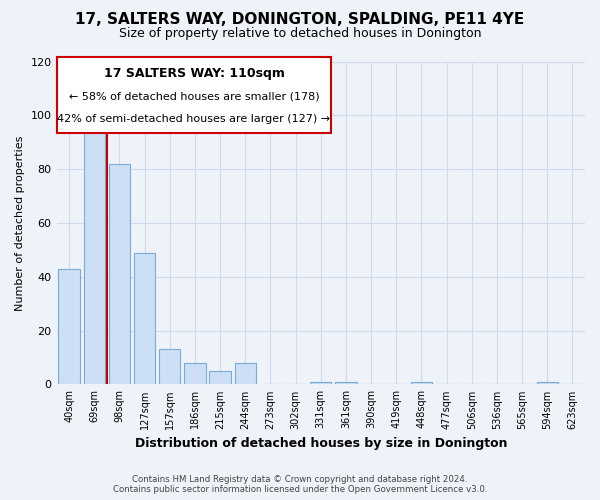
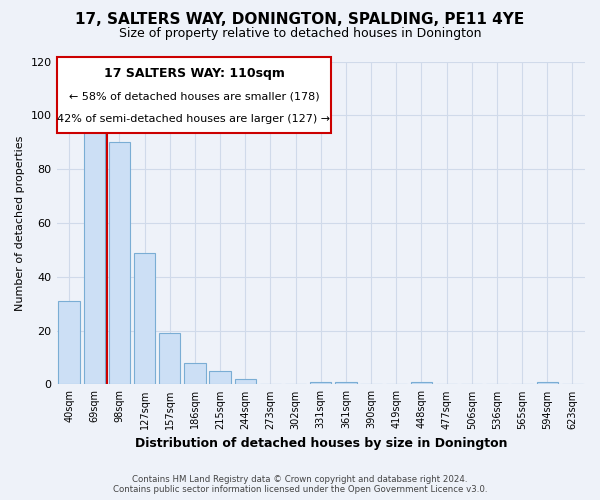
40sqm: 43 -> 31
98sqm: 82 -> 90
157sqm: 13 -> 19
244sqm: 8 -> 2
